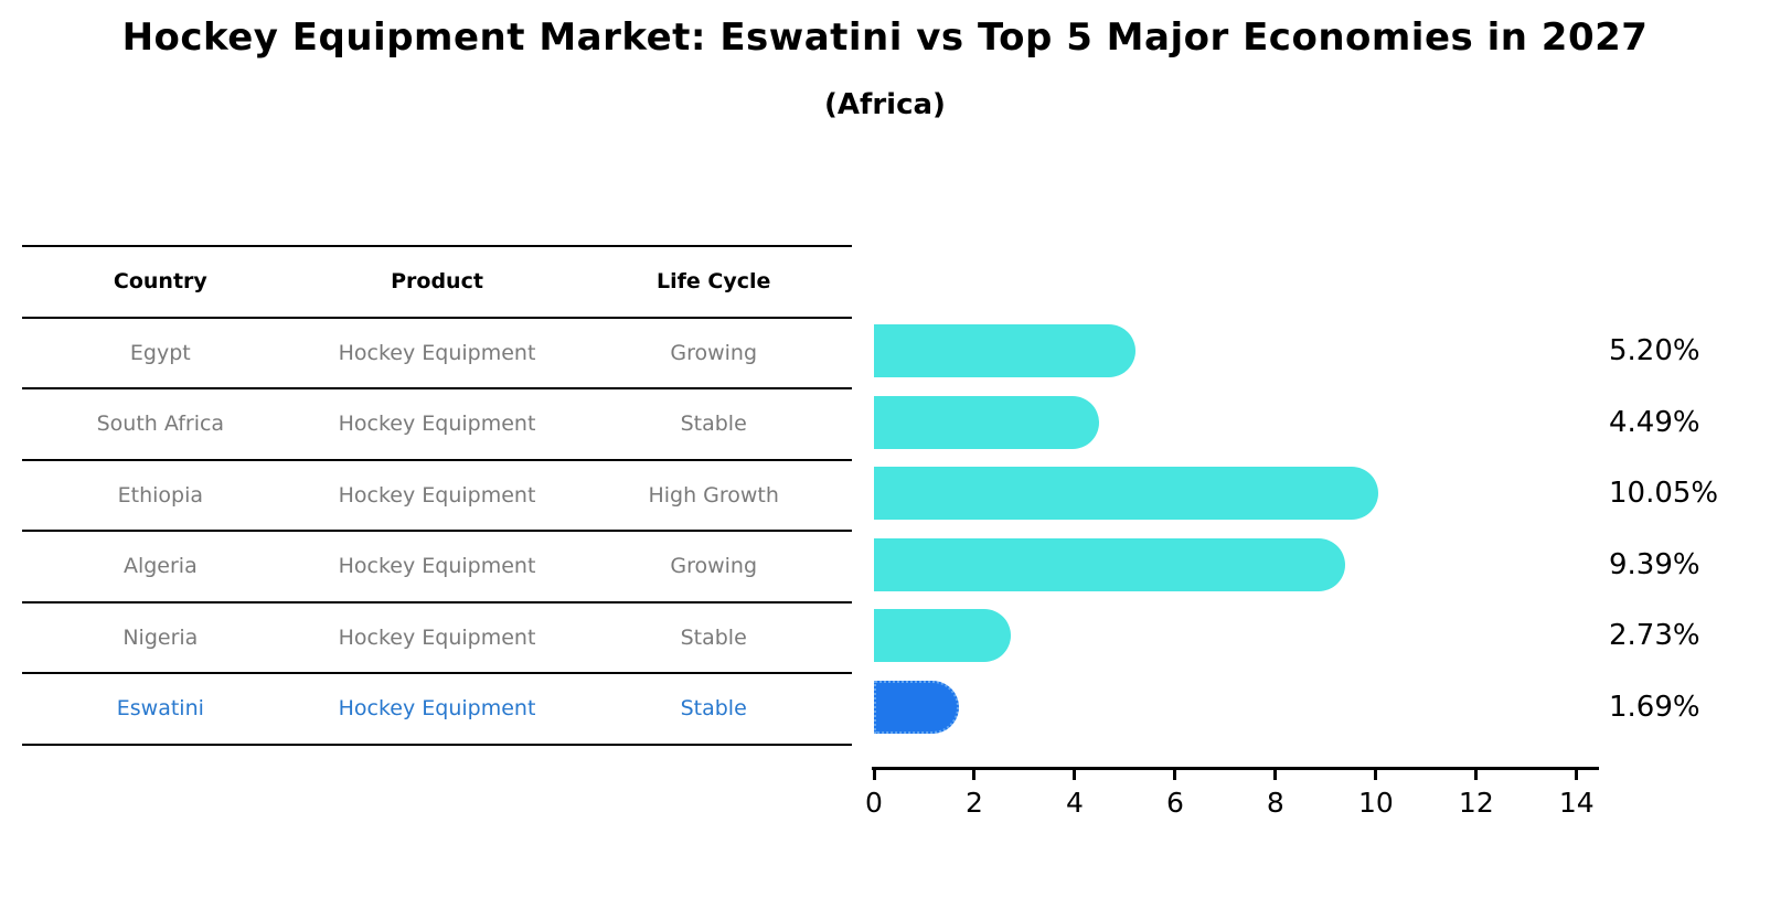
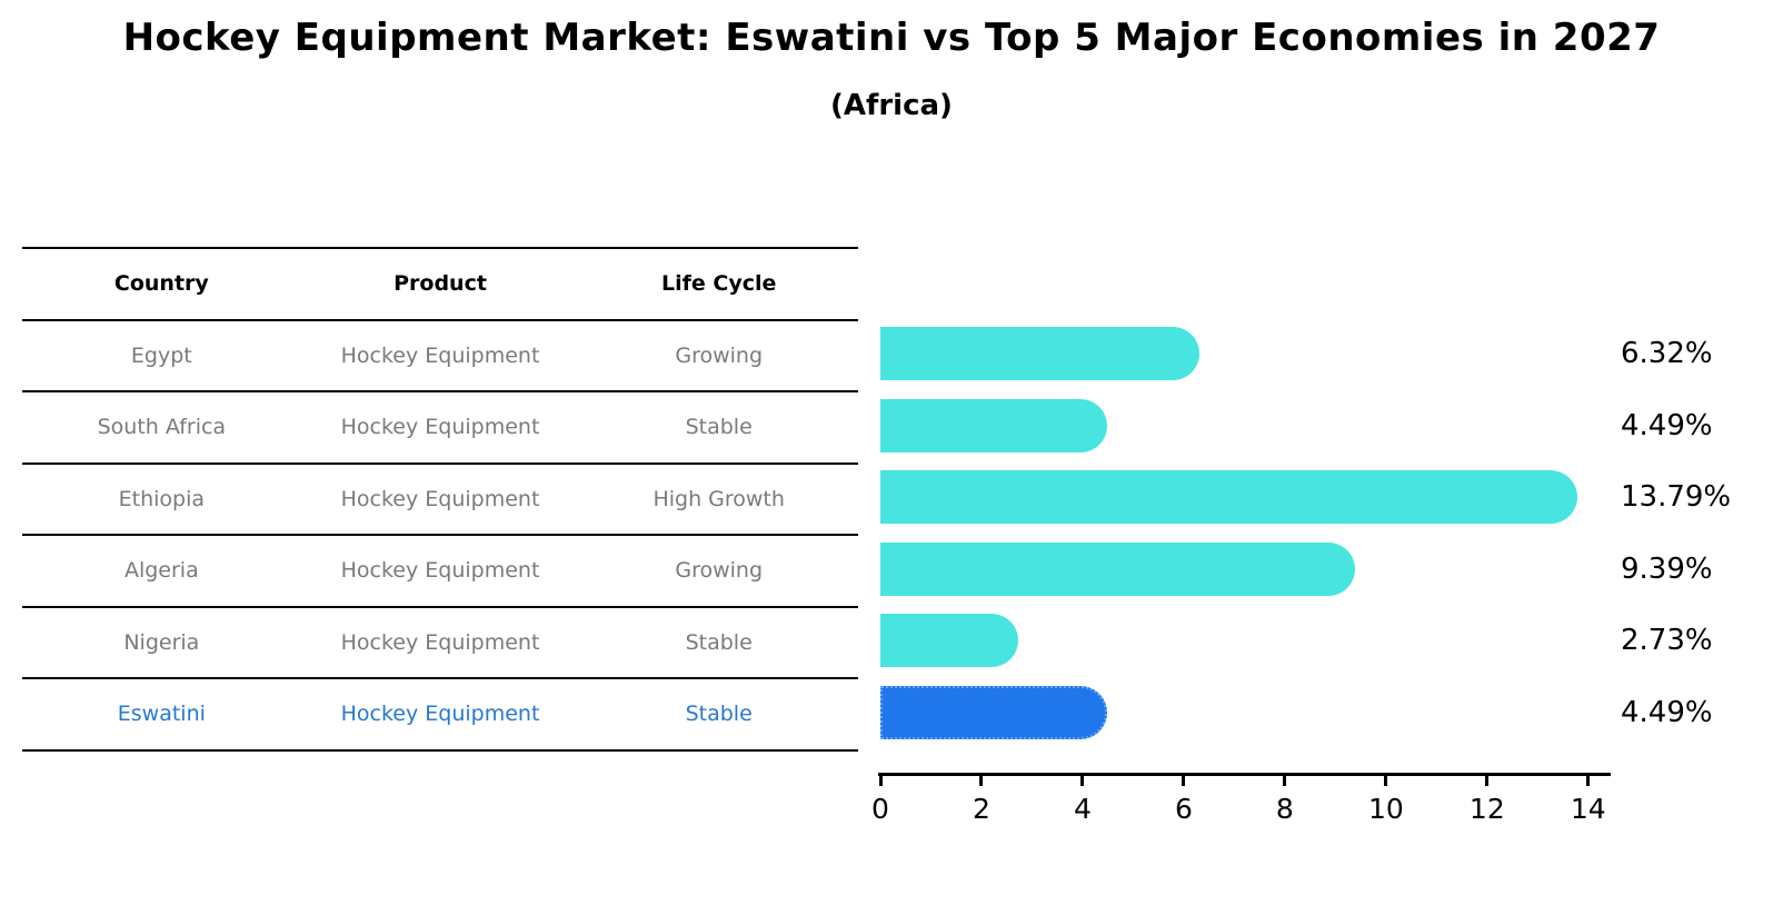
Egypt: 5.20% -> 6.32%
Ethiopia: 10.05% -> 13.79%
Eswatini: 1.69% -> 4.49%
